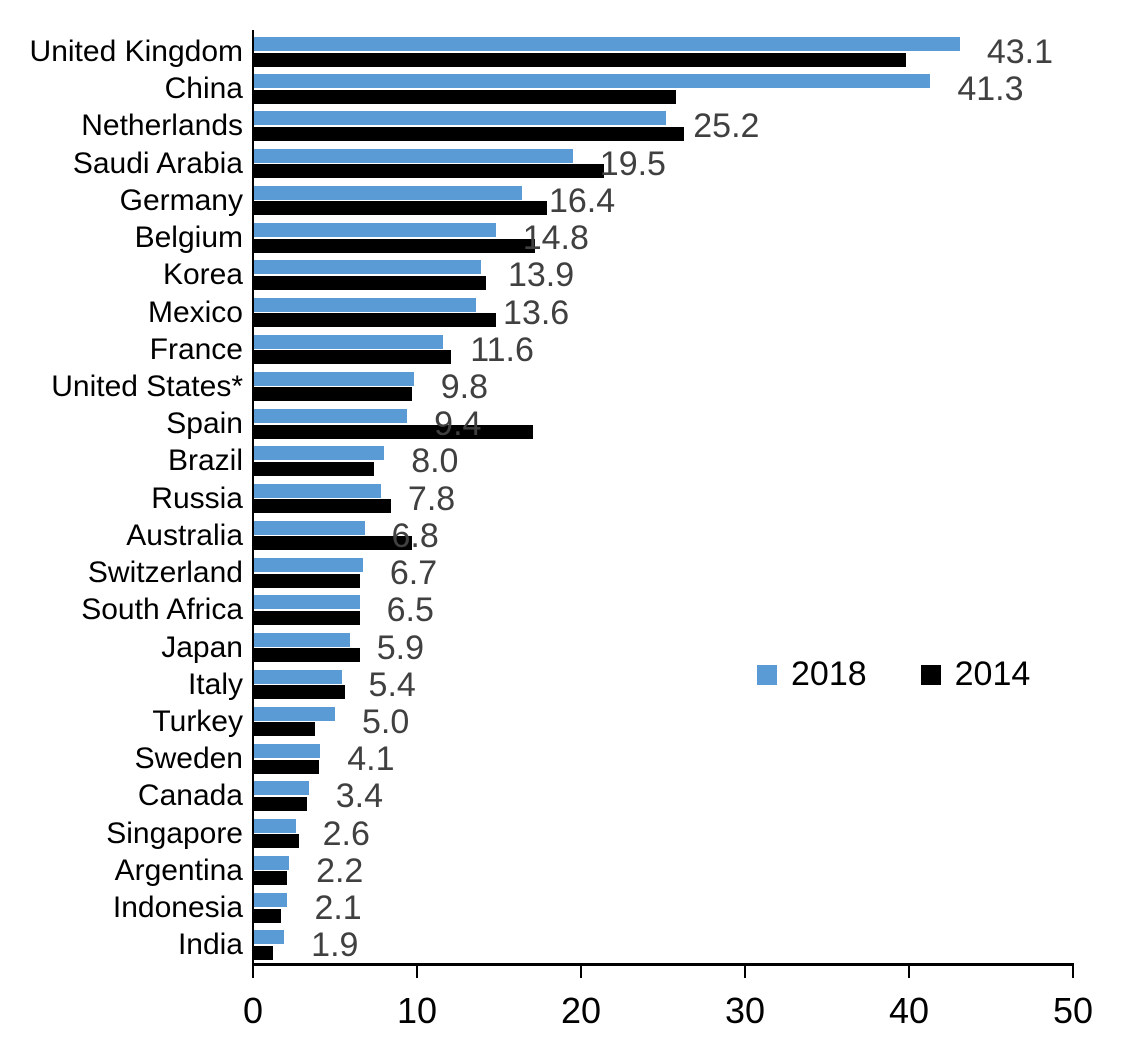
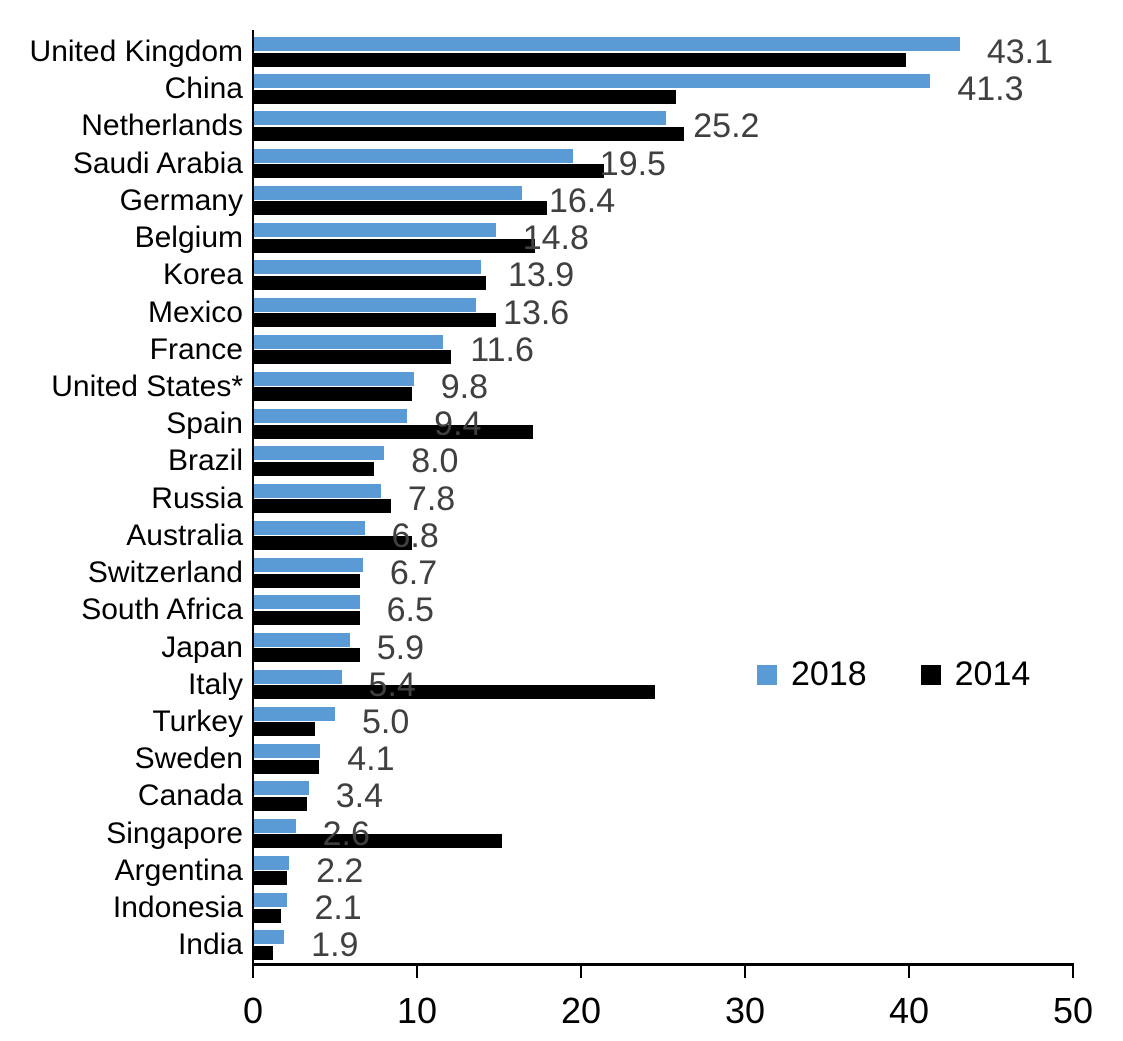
2014/Italy: 5.6 -> 24.5
2014/Singapore: 2.8 -> 15.2
